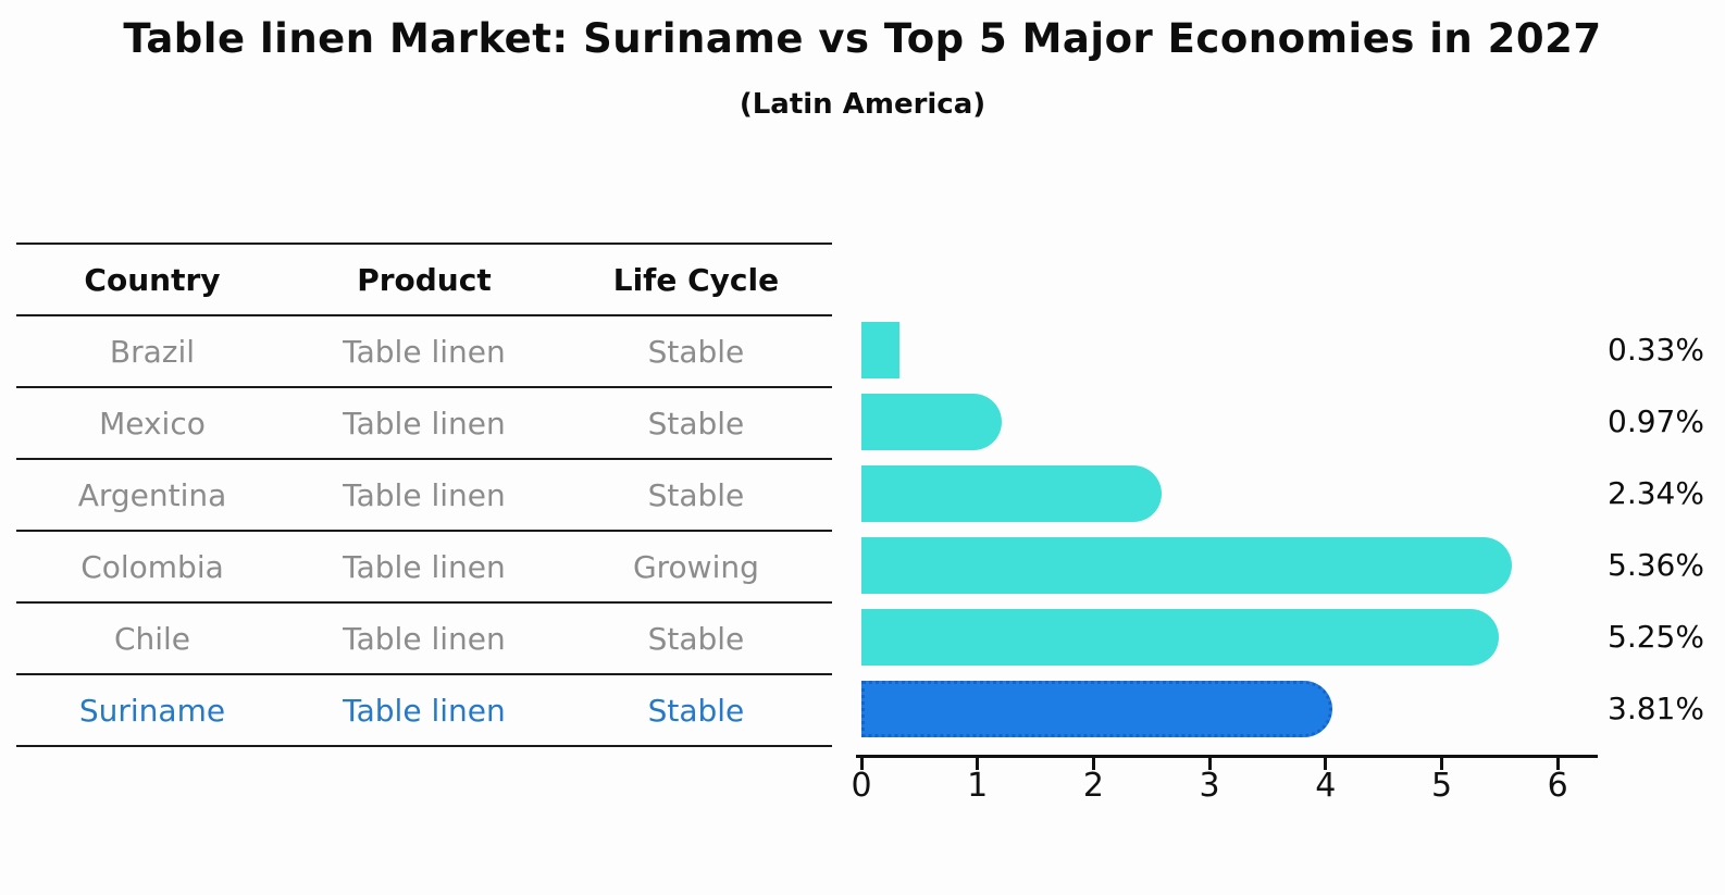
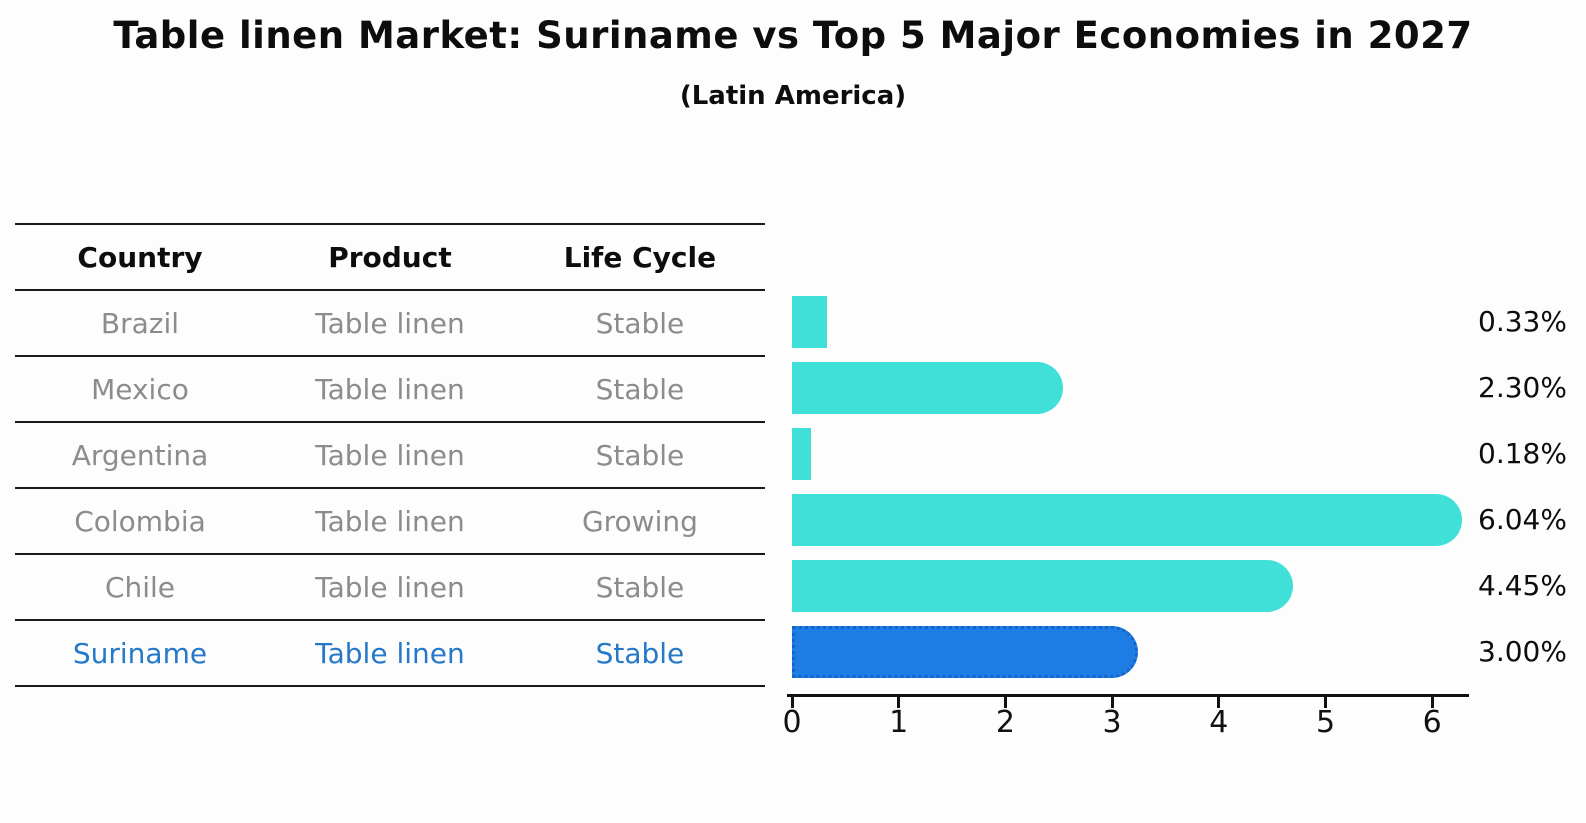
Mexico: 0.97% -> 2.30%
Argentina: 2.34% -> 0.18%
Colombia: 5.36% -> 6.04%
Chile: 5.25% -> 4.45%
Suriname: 3.81% -> 3.00%
